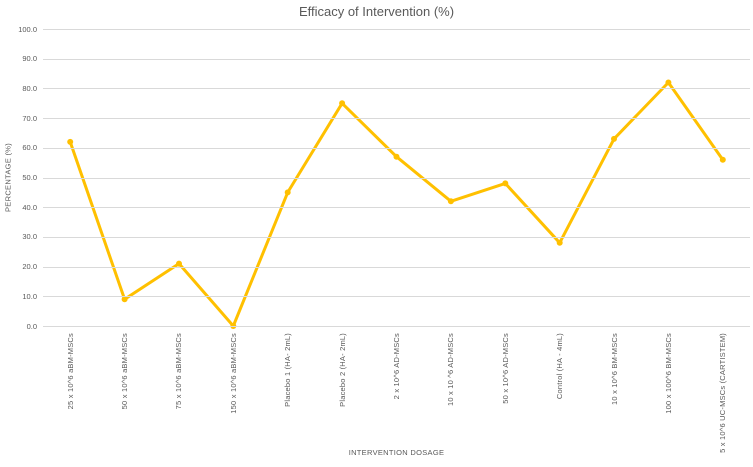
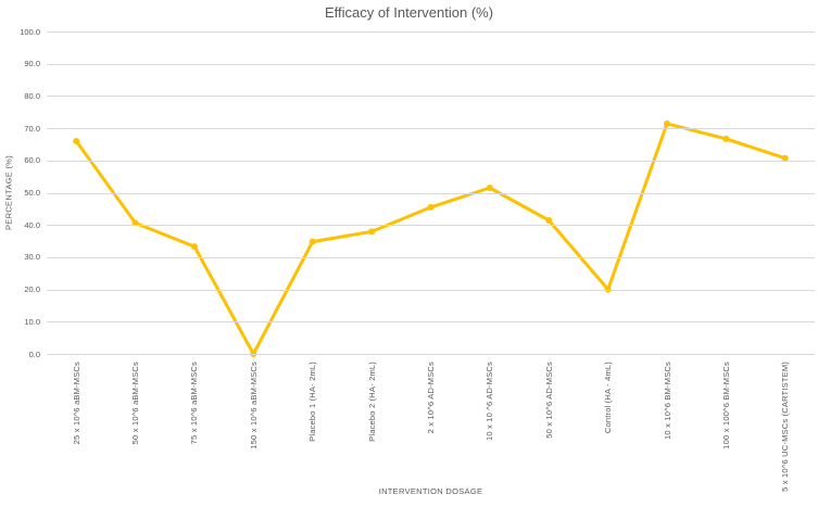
25 x 10^6 aBM-MSCs: 62 -> 66
50 x 10^6 aBM-MSCs: 9 -> 41
75 x 10^6 aBM-MSCs: 21 -> 33
Placebo 1 (HA- 2mL): 45 -> 35
Placebo 2 (HA- 2mL): 75 -> 38
2 x 10^6 AD-MSCs: 57 -> 46
10 x 10 ^6 AD-MSCs: 42 -> 52
50 x 10^6 AD-MSCs: 48 -> 41
Control (HA - 4mL): 28 -> 20
10 x 10^6 BM-MSCs: 63 -> 71
100 x 100^6 BM-MSCs: 82 -> 67
5 x 10^6 UC-MSCs (CARTISTEM): 56 -> 61
